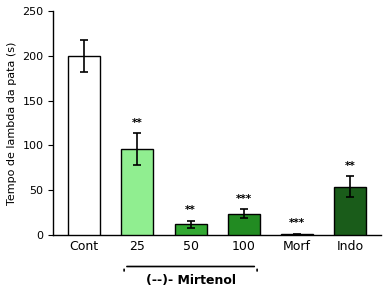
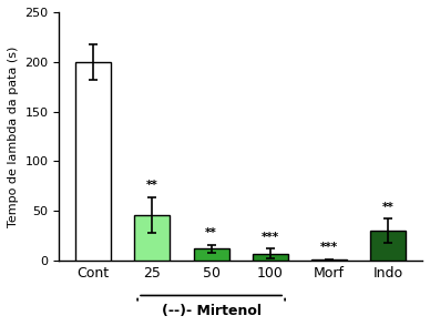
25: 96 -> 46
100: 24 -> 7
Indo: 54 -> 30
